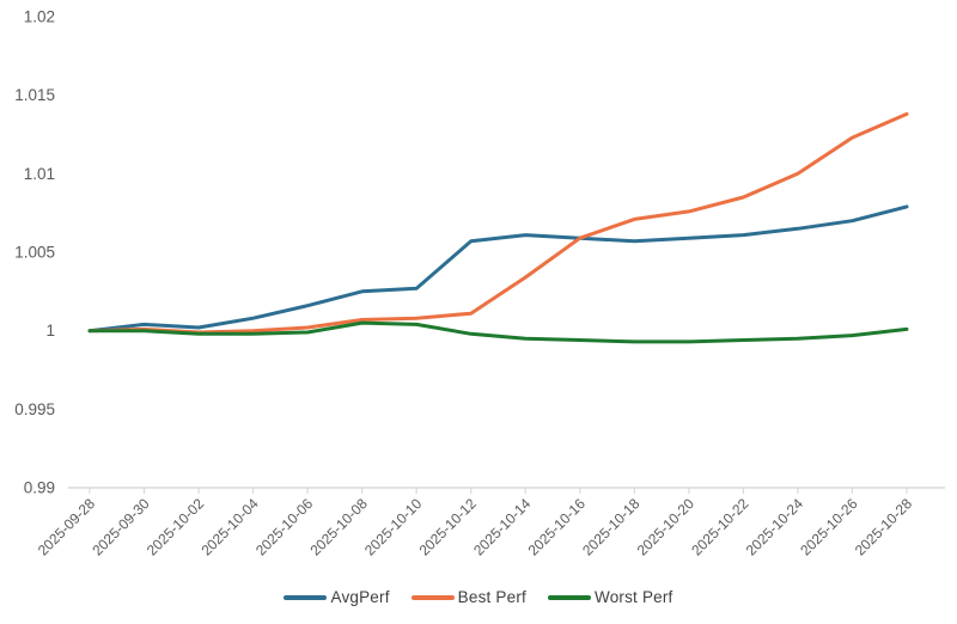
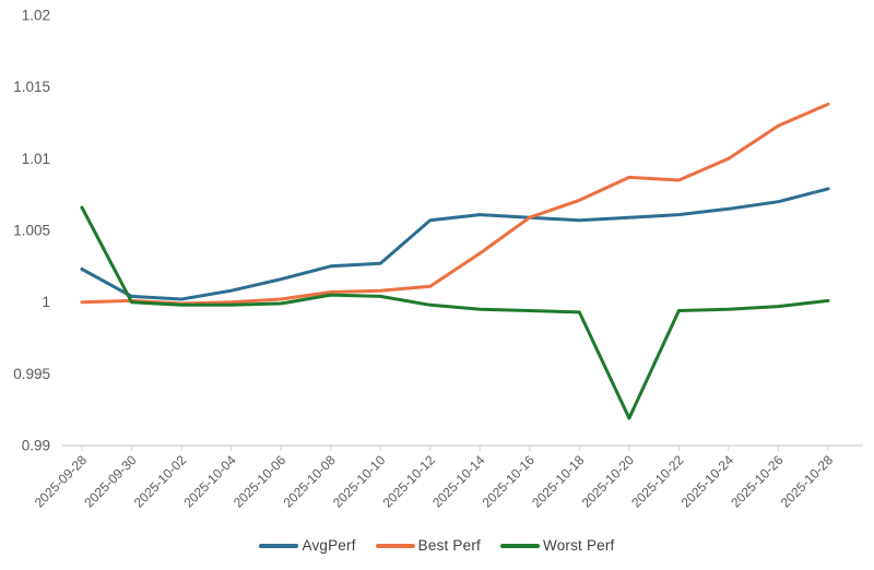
AvgPerf/2025-09-28: 1.0000 -> 1.0023
Worst Perf/2025-09-28: 1.0000 -> 1.0066
Best Perf/2025-10-20: 1.0076 -> 1.0087
Worst Perf/2025-10-20: 0.9993 -> 0.9919
